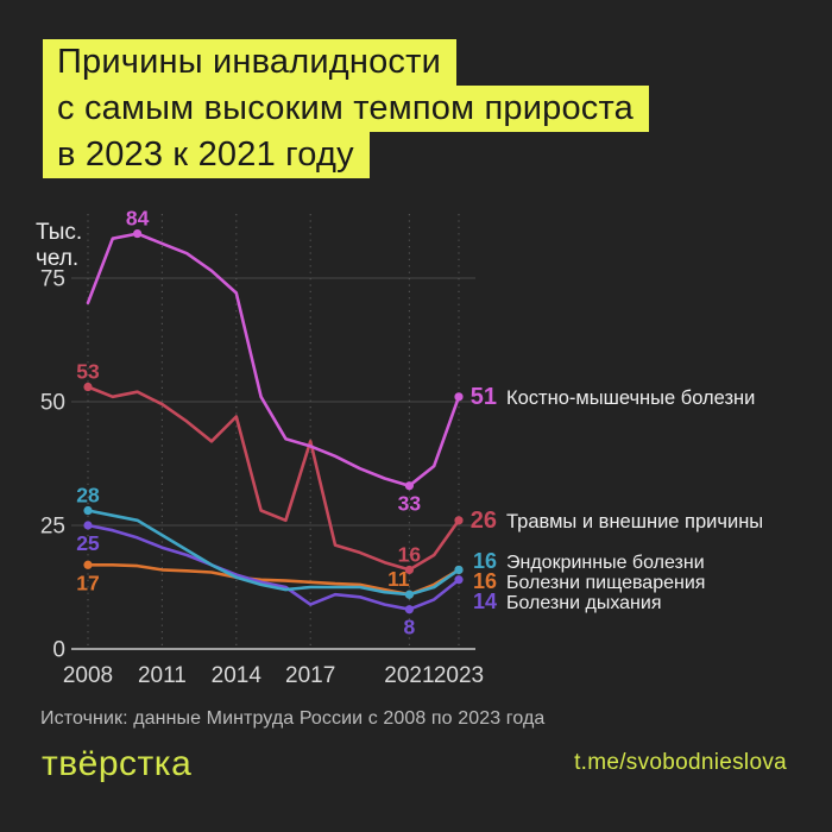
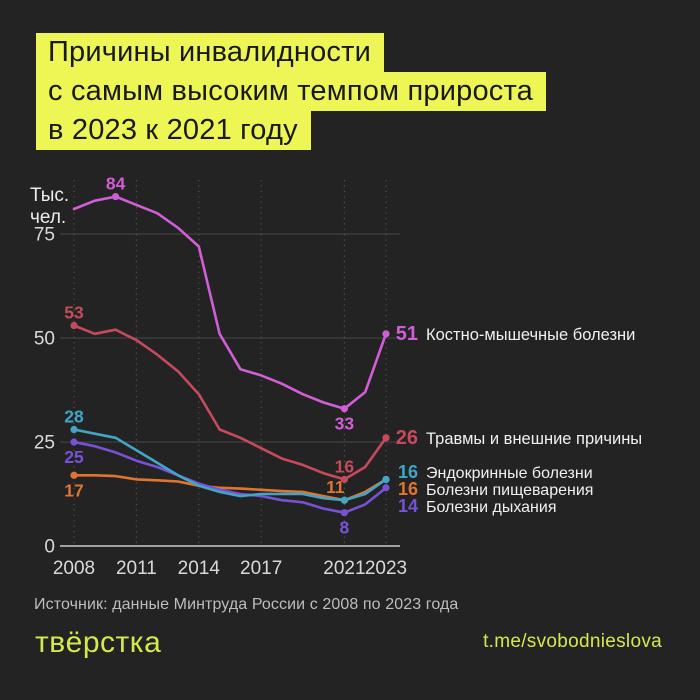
Костно-мышечные болезни/2008: 70 -> 81
Травмы и внешние причины/2014: 47 -> 36
Травмы и внешние причины/2017: 42 -> 24
Болезни дыхания/2017: 9 -> 12
